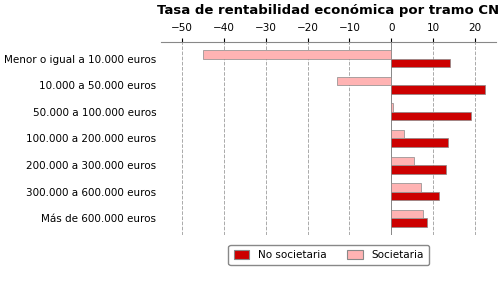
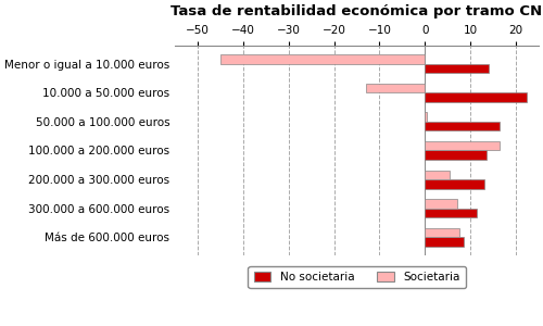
No societaria/50.000 a 100.000 euros: 19.0 -> 16.5
Societaria/100.000 a 200.000 euros: 3.0 -> 16.5
